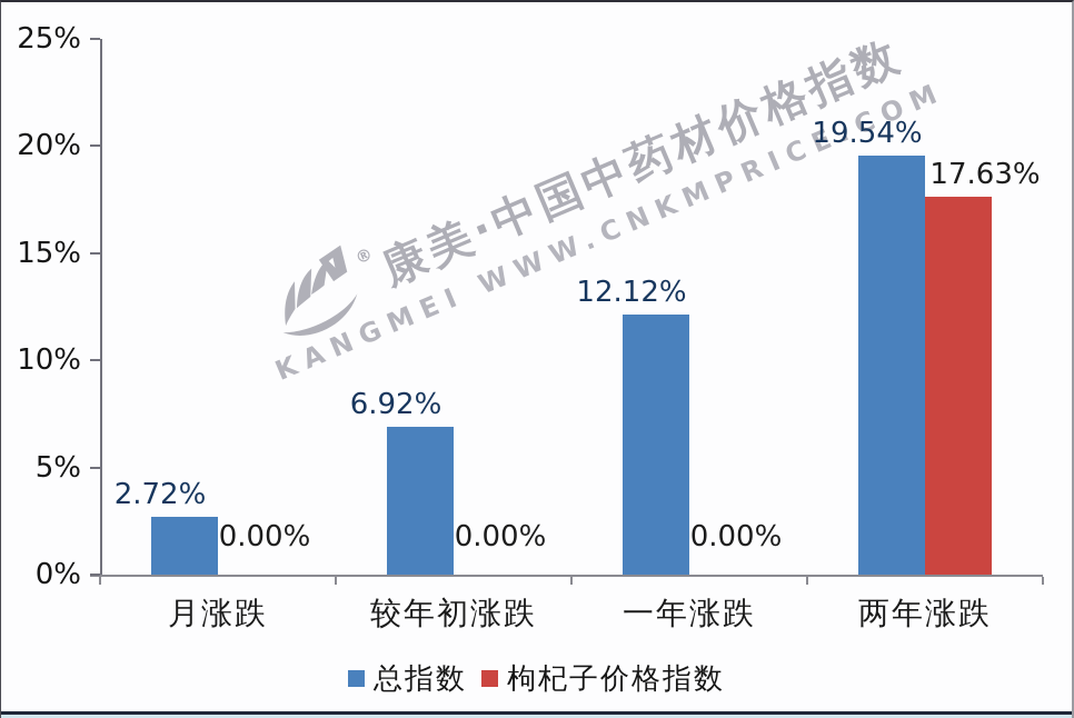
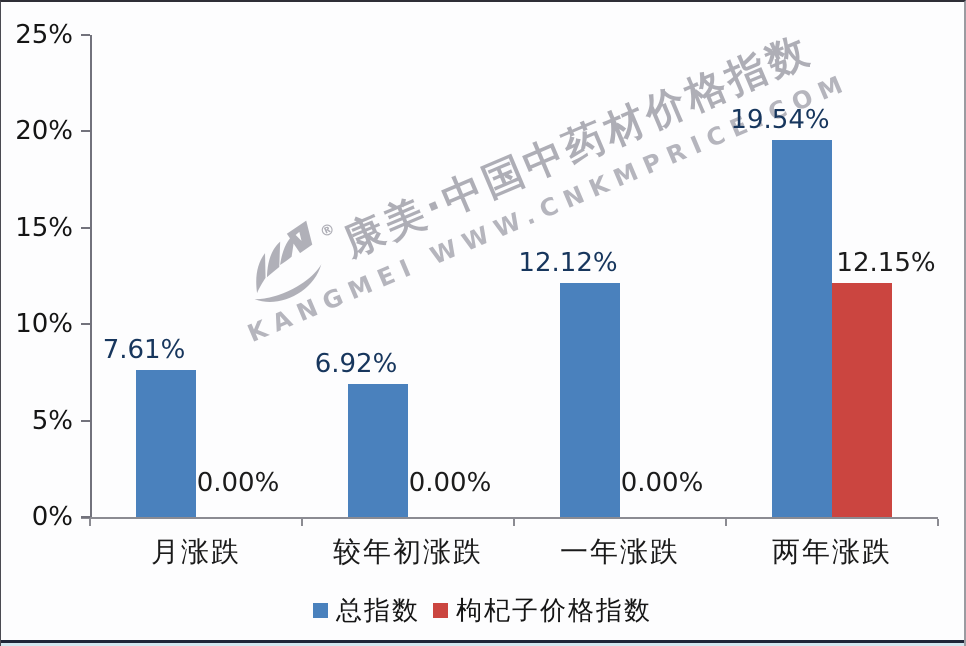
总指数/月涨跌: 2.72% -> 7.61%
枸杞子价格指数/两年涨跌: 17.63% -> 12.15%
